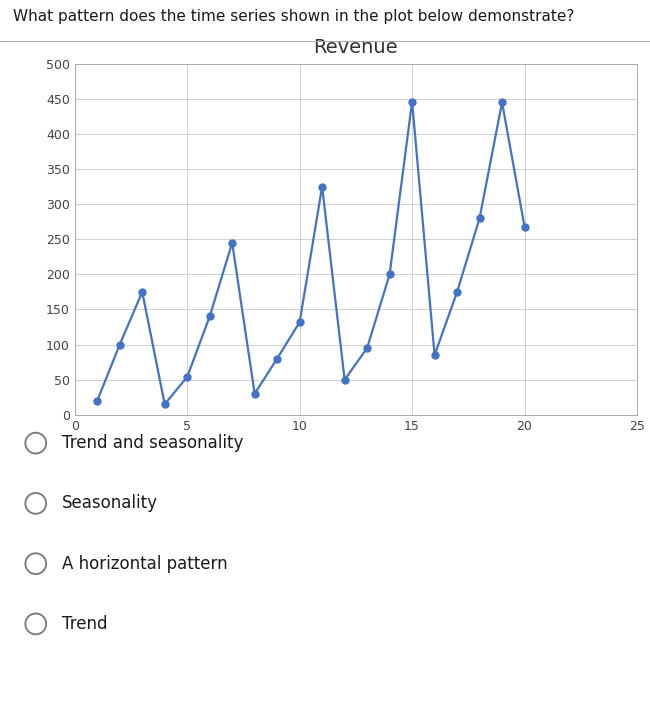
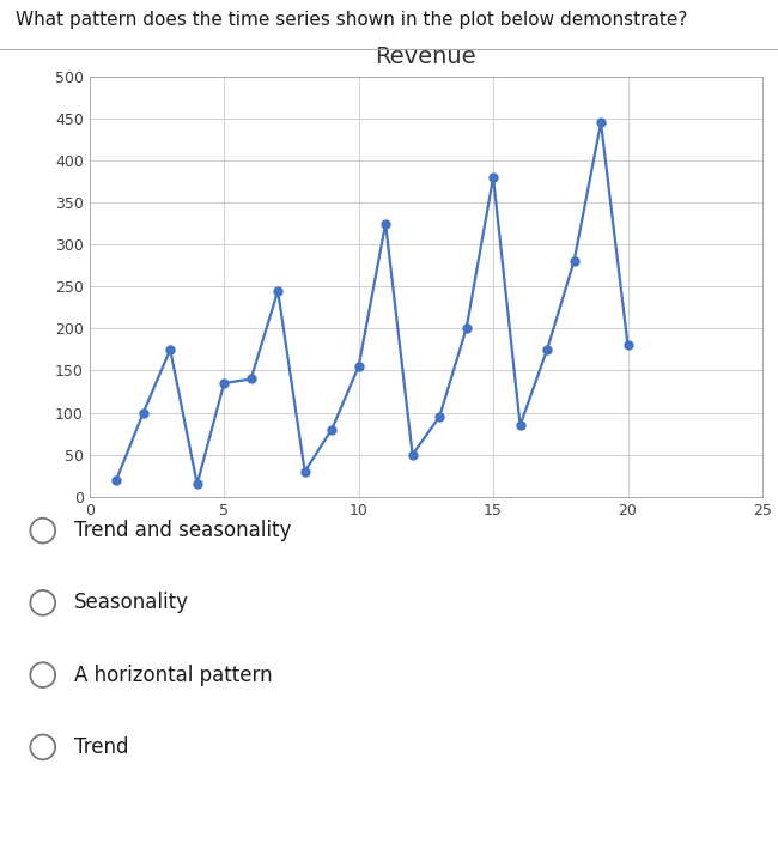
5: 54 -> 135
10: 132 -> 155
15: 446 -> 380
20: 268 -> 180
